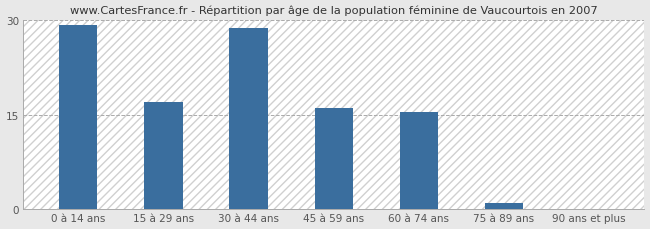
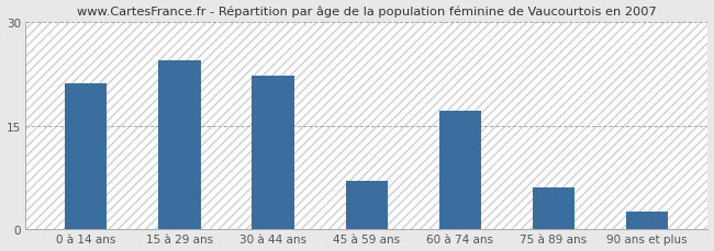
0 à 14 ans: 29.2 -> 21.2
15 à 29 ans: 17.0 -> 24.4
30 à 44 ans: 28.7 -> 22.2
45 à 59 ans: 16.1 -> 7.0
60 à 74 ans: 15.4 -> 17.2
75 à 89 ans: 1.0 -> 6.0
90 ans et plus: 0.1 -> 2.6
